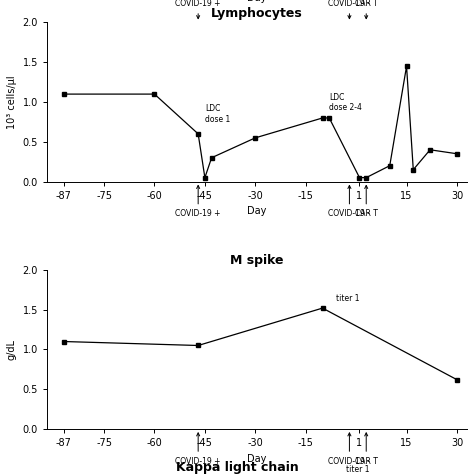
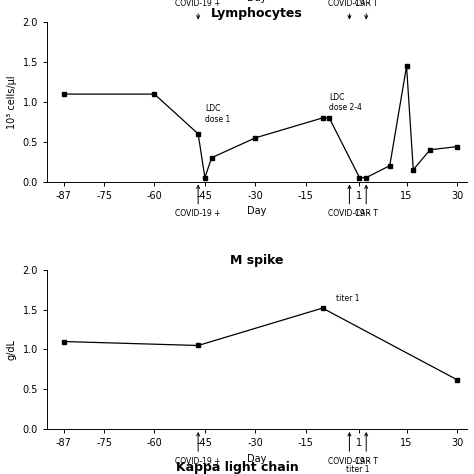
Lymphocytes/30: 0.35 -> 0.44
